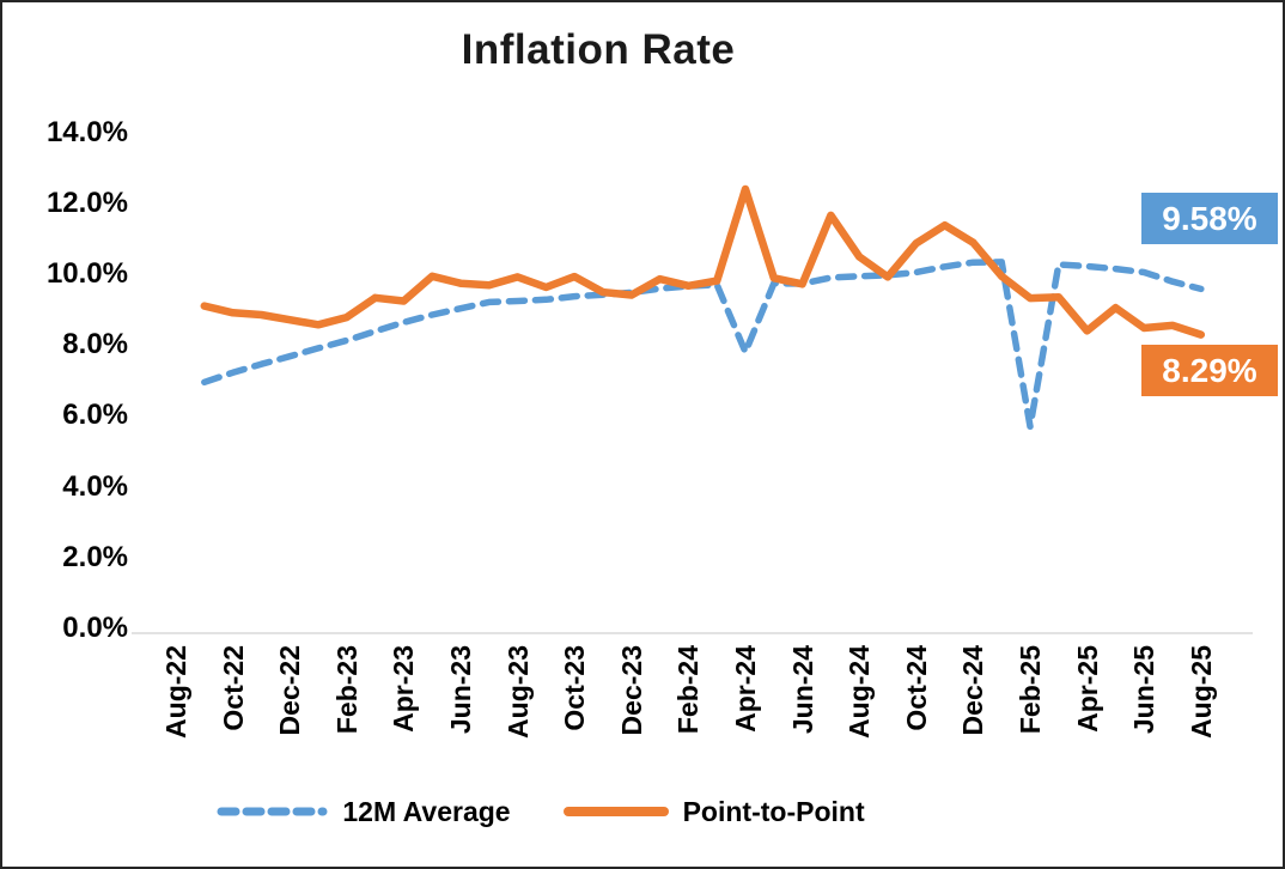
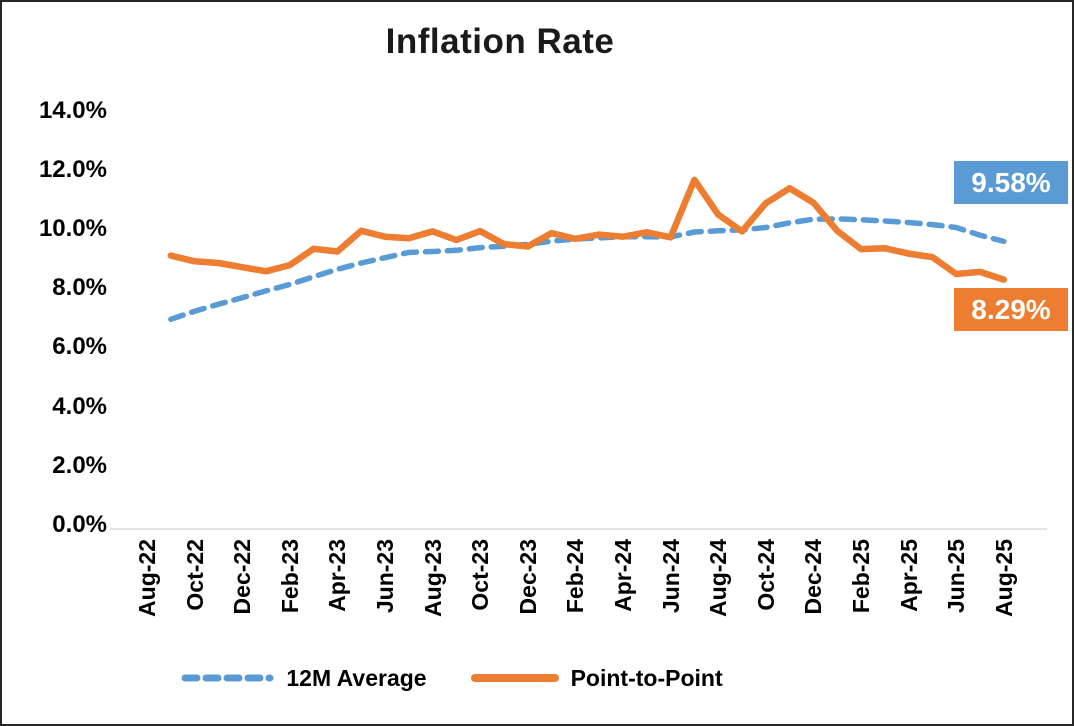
12M Average/Apr-24: 7.8% -> 9.7%
Point-to-Point/Apr-24: 12.4% -> 9.7%
12M Average/Feb-25: 5.7% -> 10.3%
Point-to-Point/Apr-25: 8.4% -> 9.2%
